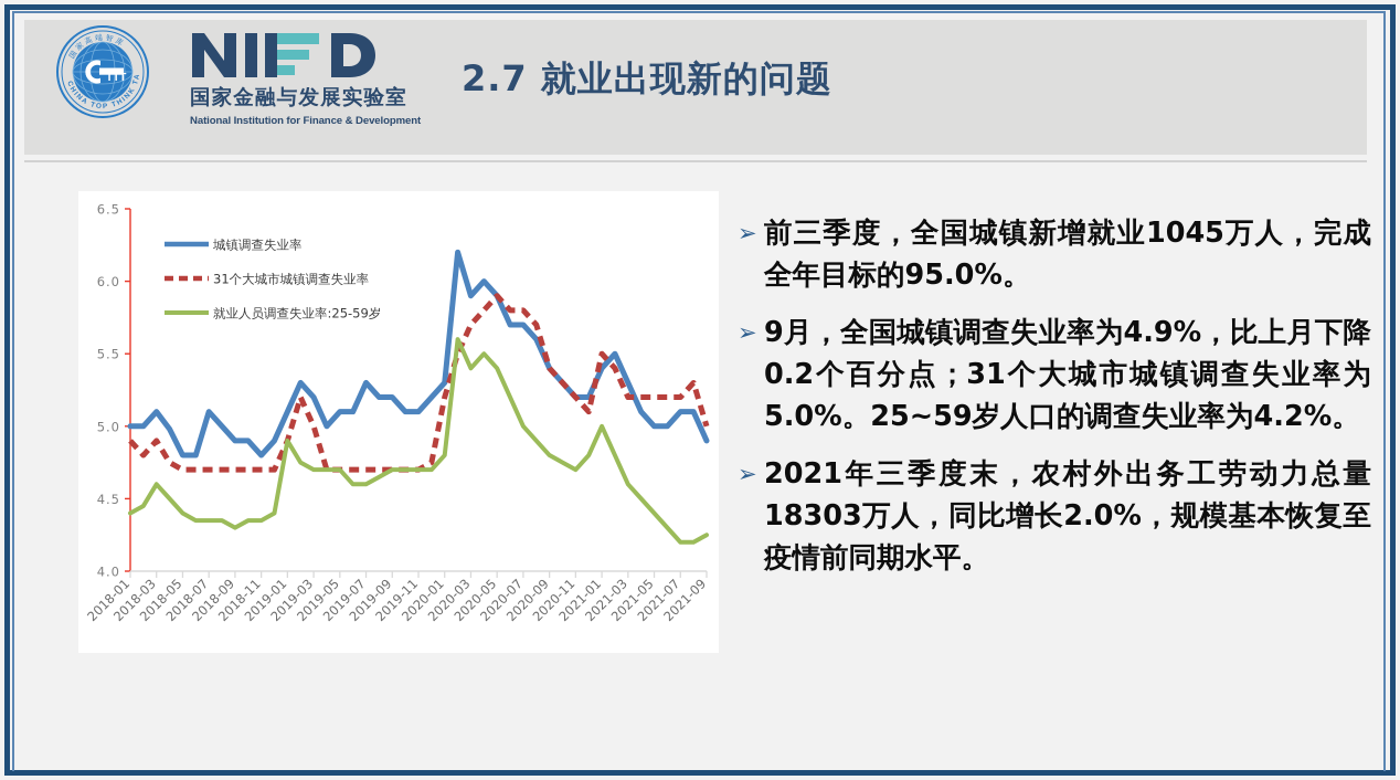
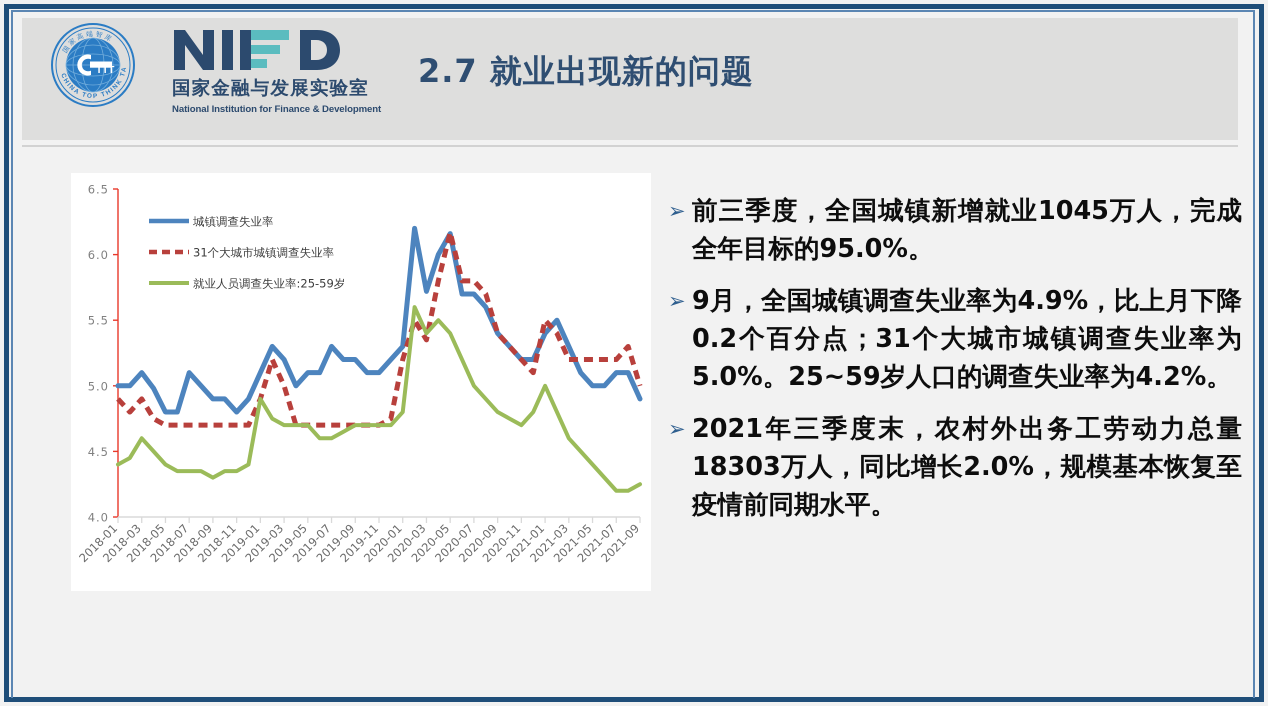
城镇调查失业率/2020-03: 5.90 -> 5.72
31个大城市城镇调查失业率/2020-03: 5.70 -> 5.35
城镇调查失业率/2020-05: 5.90 -> 6.16
31个大城市城镇调查失业率/2020-05: 5.90 -> 6.17
